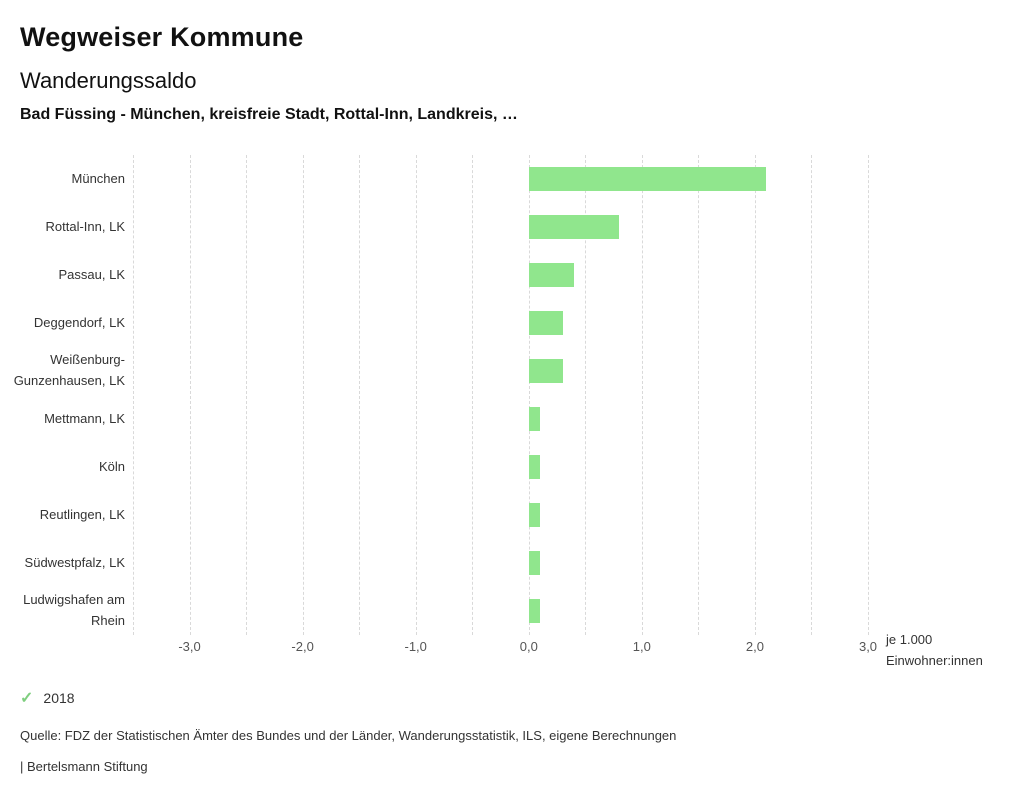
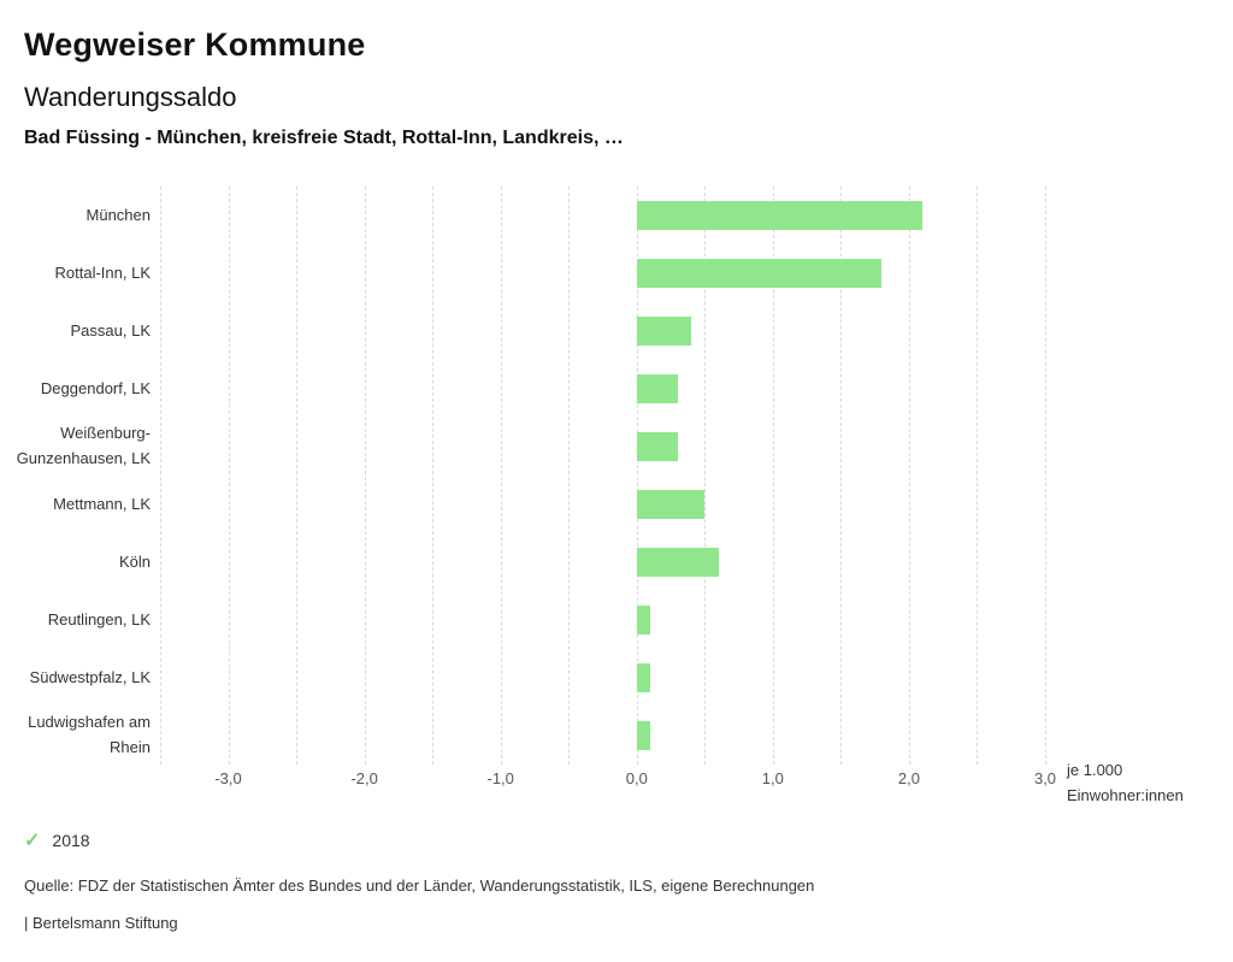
Rottal-Inn, LK: 0,8 -> 1,8
Mettmann, LK: 0,1 -> 0,5
Köln: 0,1 -> 0,6
